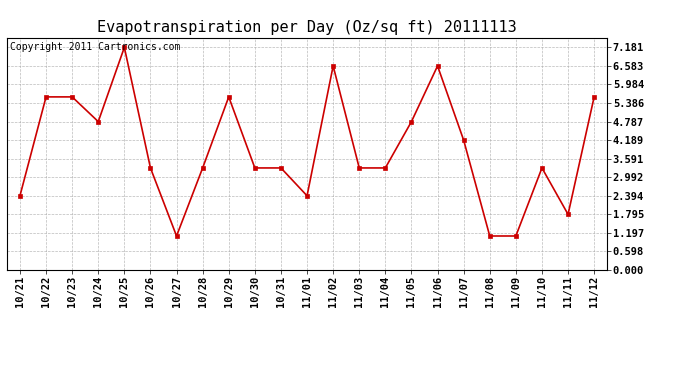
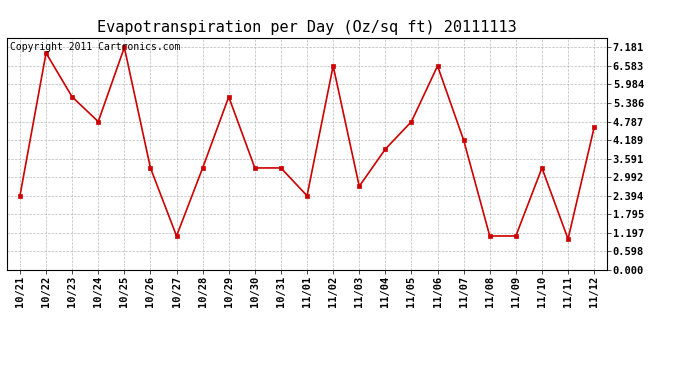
10/22: 5.58 -> 7.00
11/03: 3.29 -> 2.70
11/04: 3.29 -> 3.90
11/11: 1.79 -> 1.00
11/12: 5.58 -> 4.60
